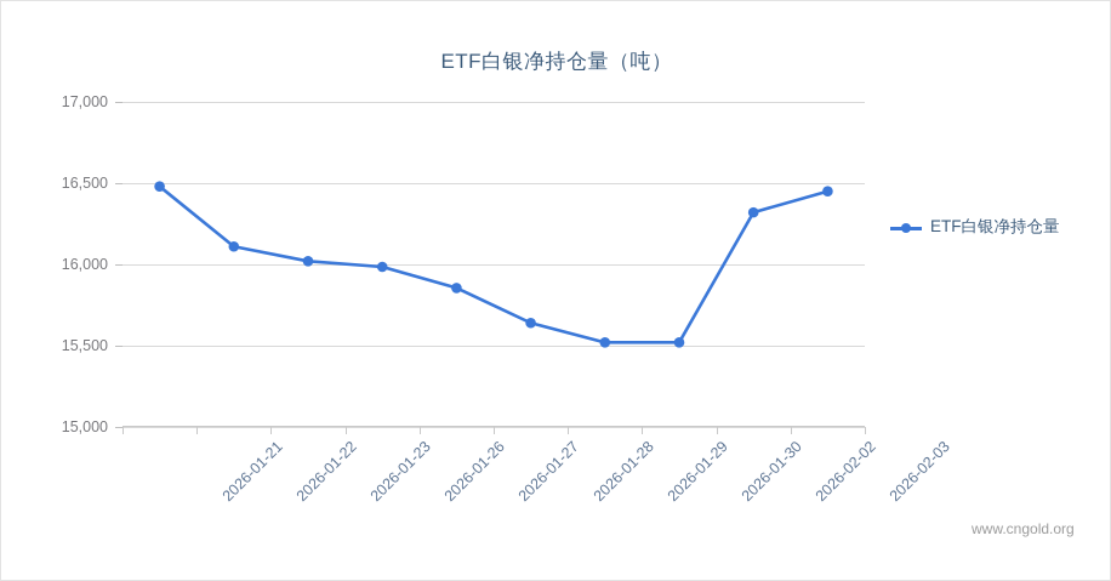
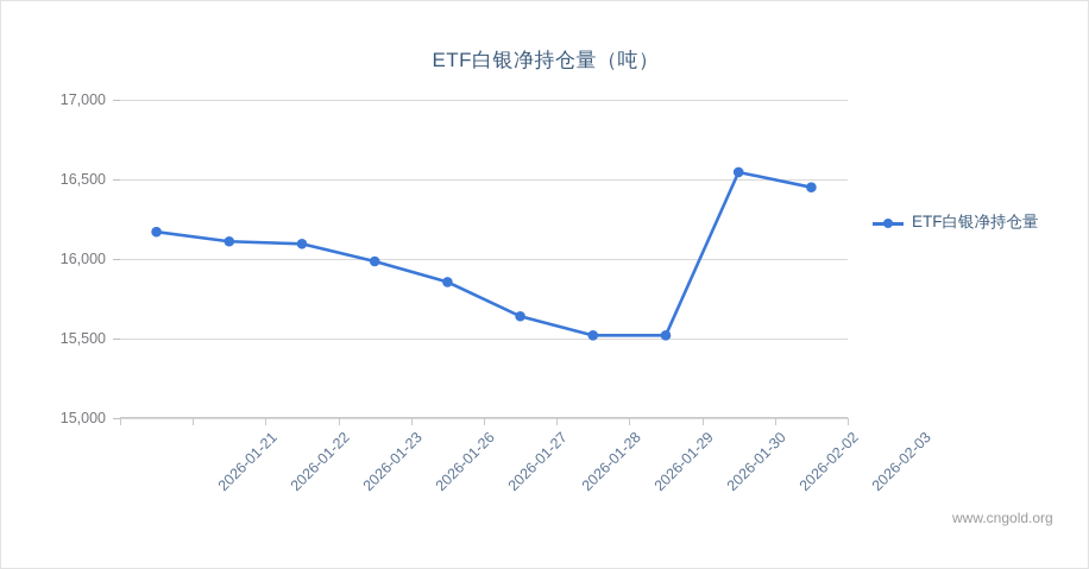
2026-01-21: 16480 -> 16170
2026-01-23: 16020 -> 16100
2026-02-02: 16320 -> 16540
